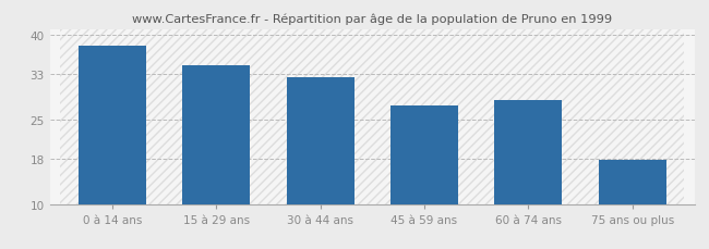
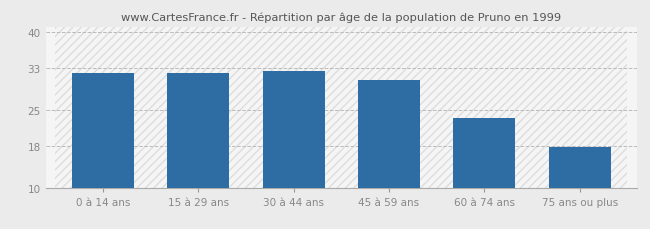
0 à 14 ans: 38.0 -> 32.0
15 à 29 ans: 34.5 -> 32.0
45 à 59 ans: 27.5 -> 30.8
60 à 74 ans: 28.5 -> 23.4
